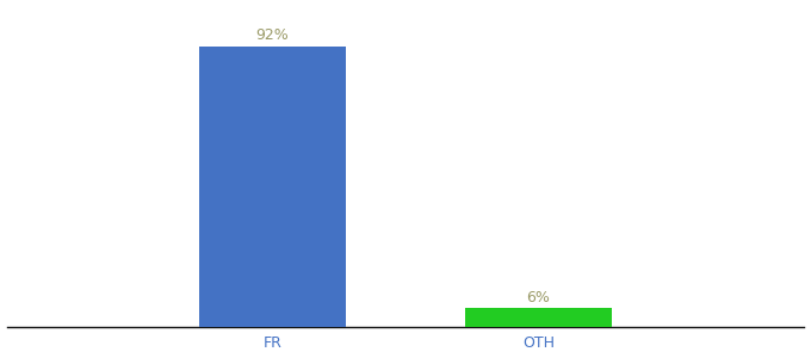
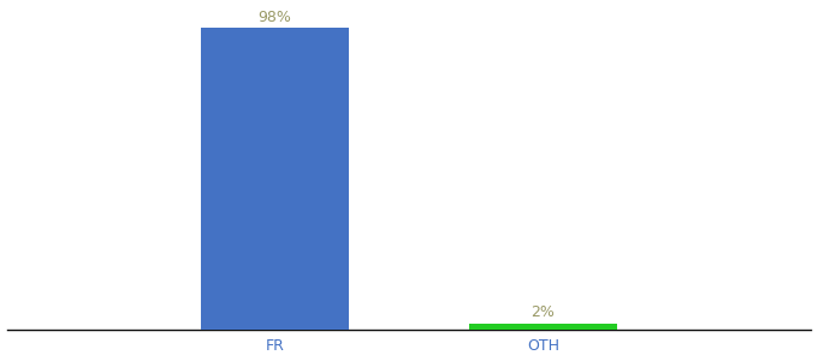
FR: 92% -> 98%
OTH: 6% -> 2%
